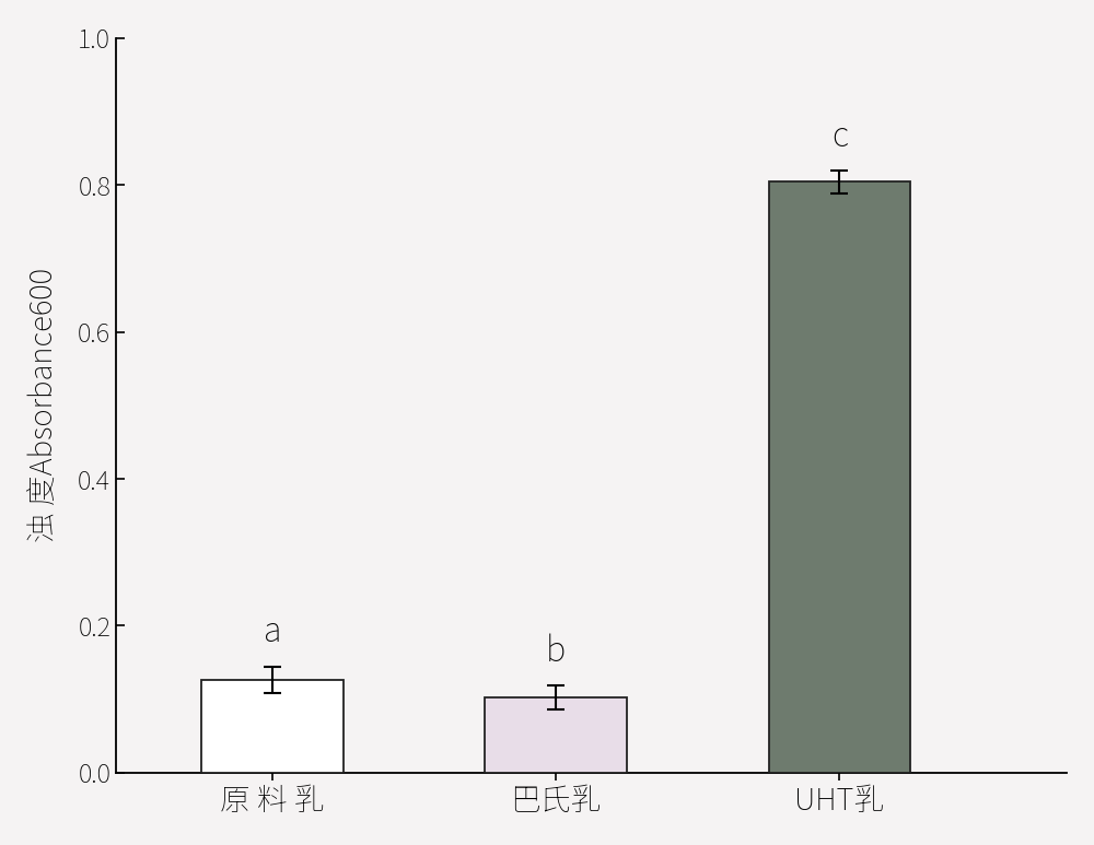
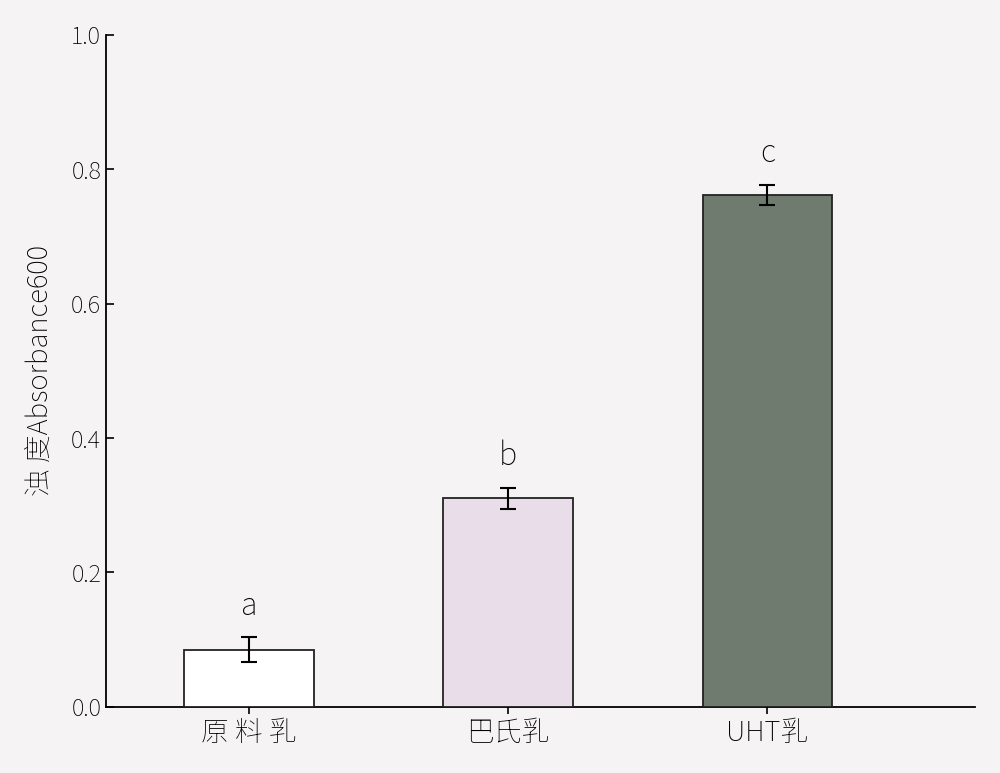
原 料 乳: 0.126 -> 0.085
巴氏乳: 0.102 -> 0.310
UHT乳: 0.804 -> 0.762
